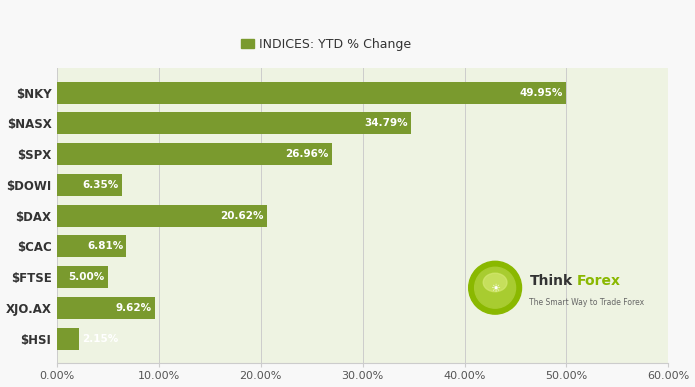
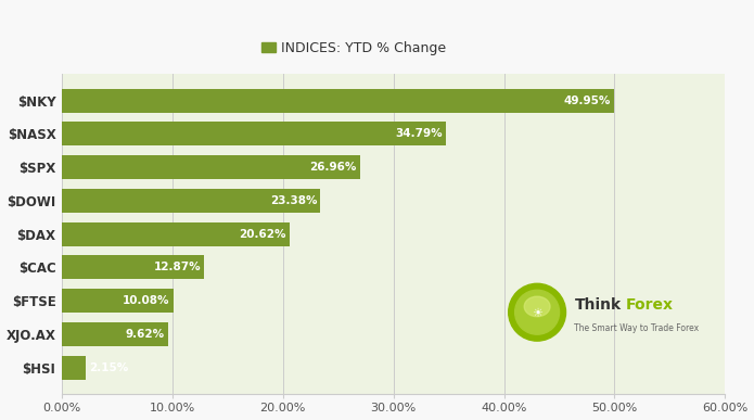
$DOWI: 6.35% -> 23.38%
$CAC: 6.81% -> 12.87%
$FTSE: 5.00% -> 10.08%
